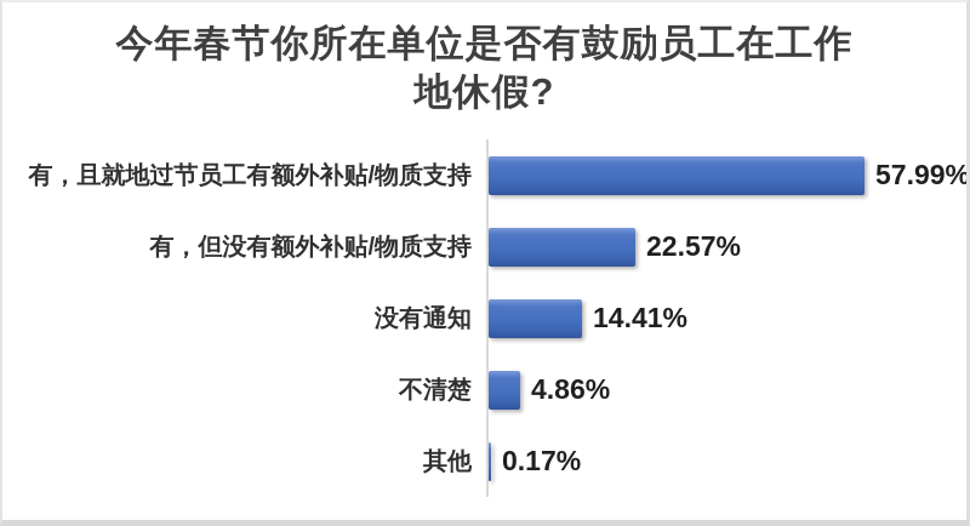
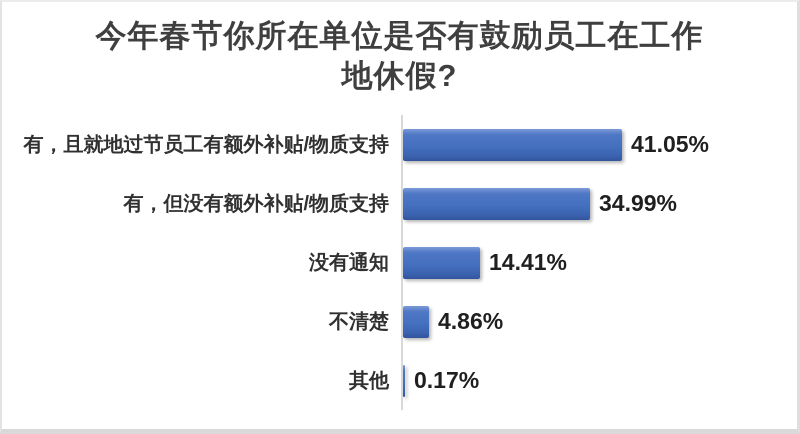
有，且就地过节员工有额外补贴/物质支持: 57.99% -> 41.05%
有，但没有额外补贴/物质支持: 22.57% -> 34.99%
